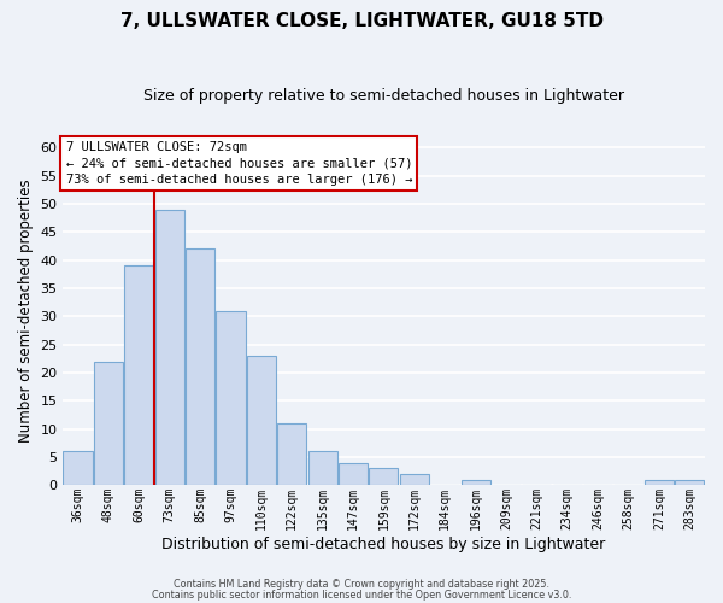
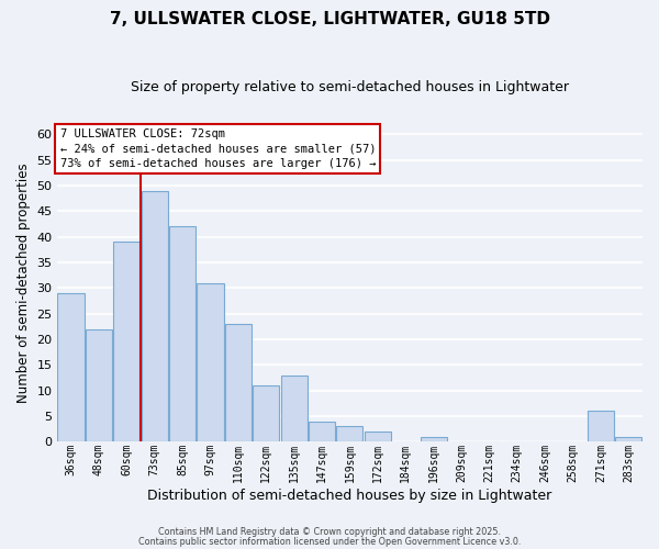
36sqm: 6 -> 29
135sqm: 6 -> 13
271sqm: 1 -> 6
